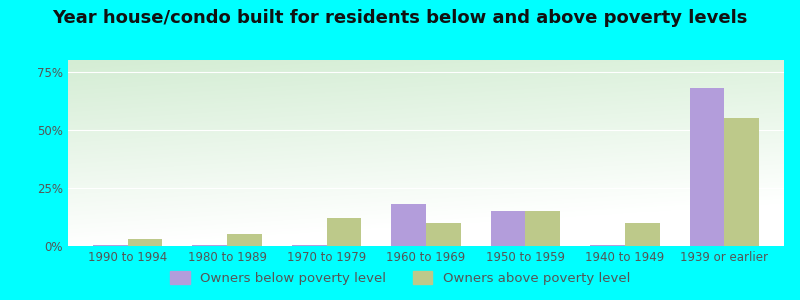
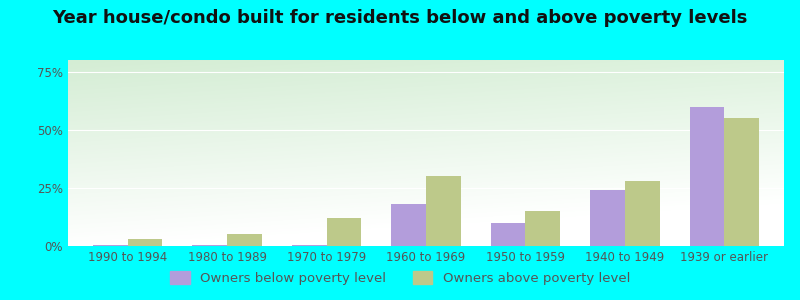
Owners above poverty level/1960 to 1969: 10% -> 30%
Owners below poverty level/1950 to 1959: 15.0% -> 10.0%
Owners below poverty level/1940 to 1949: 0.5% -> 24.0%
Owners above poverty level/1940 to 1949: 10% -> 28%
Owners below poverty level/1939 or earlier: 68.0% -> 60.0%
